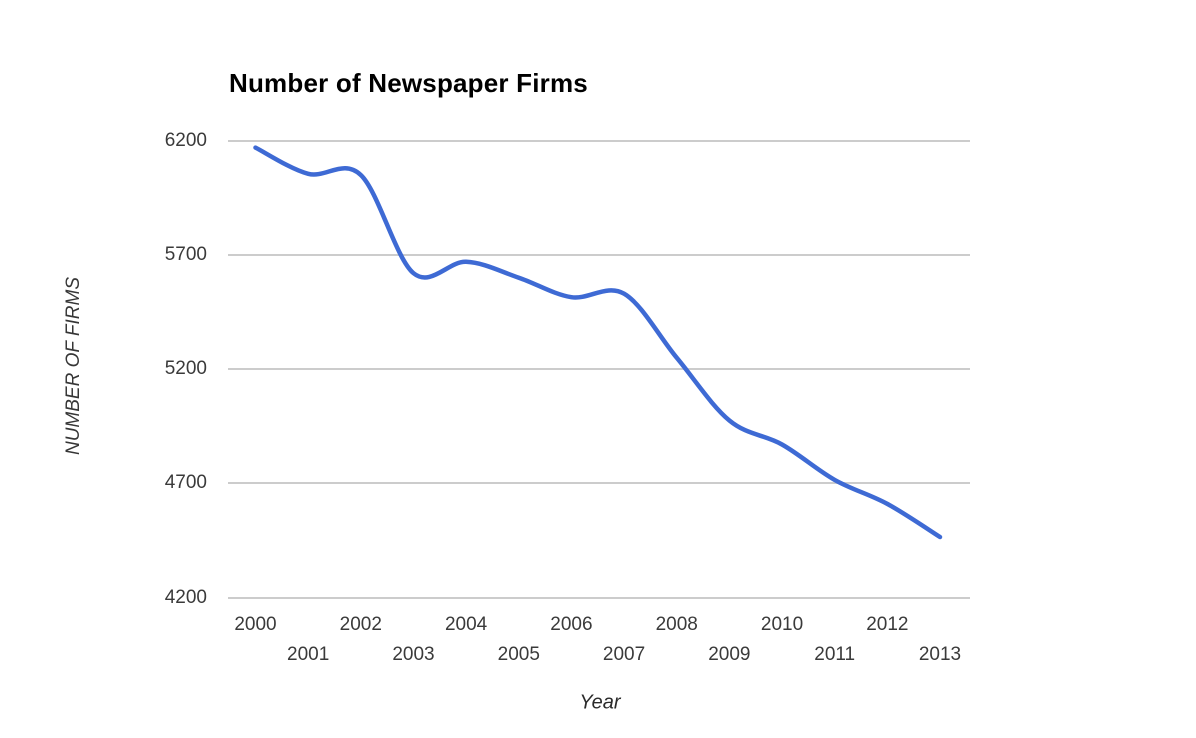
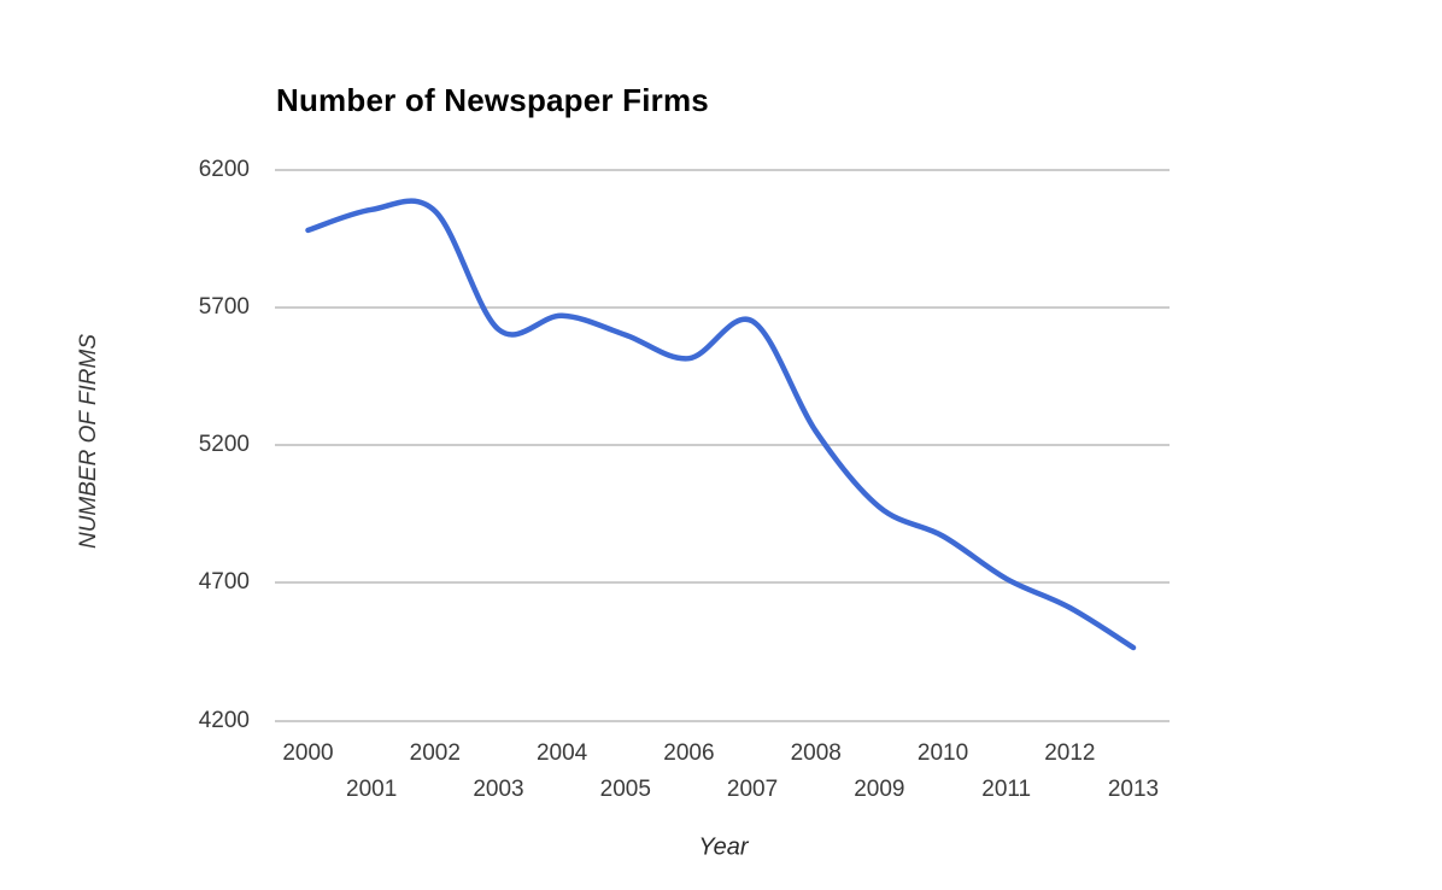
2000: 6170 -> 5980
2007: 5530 -> 5650
